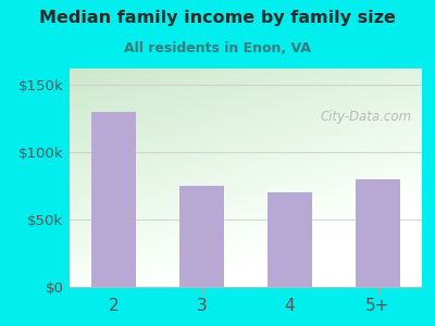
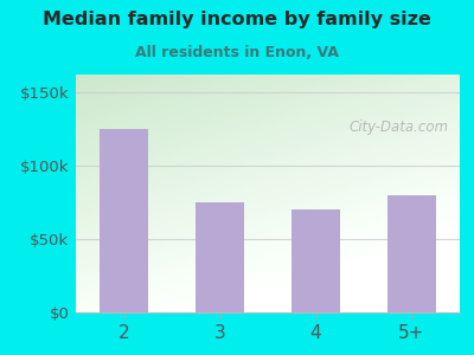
2: $130k -> $125k
